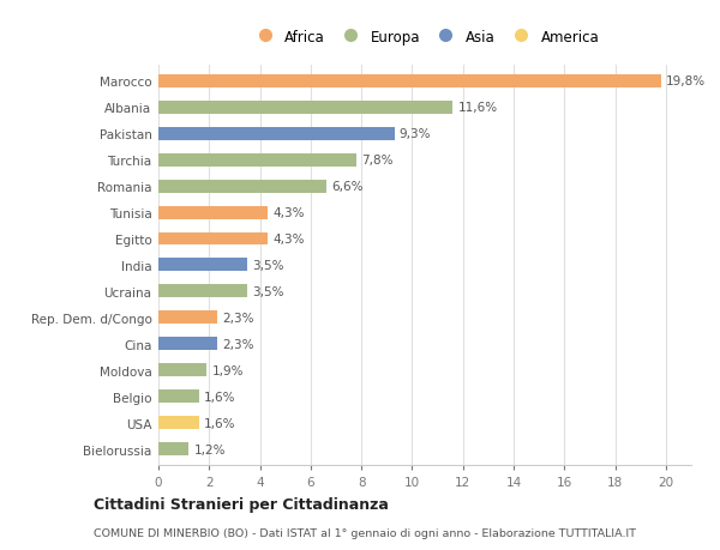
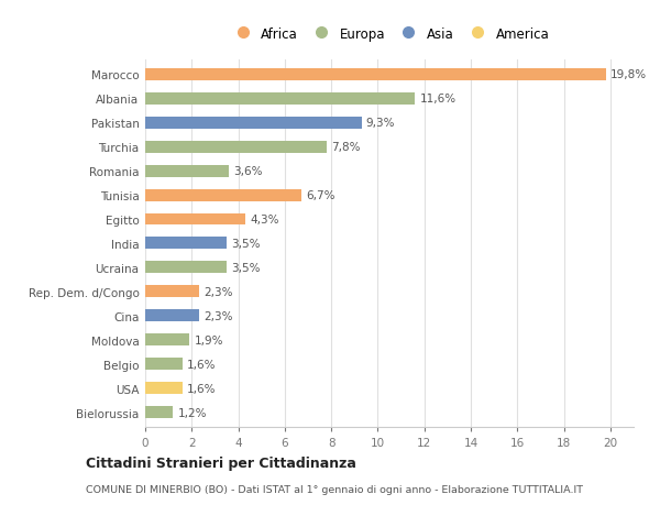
Romania: 6,6% -> 3,6%
Tunisia: 4,3% -> 6,7%
